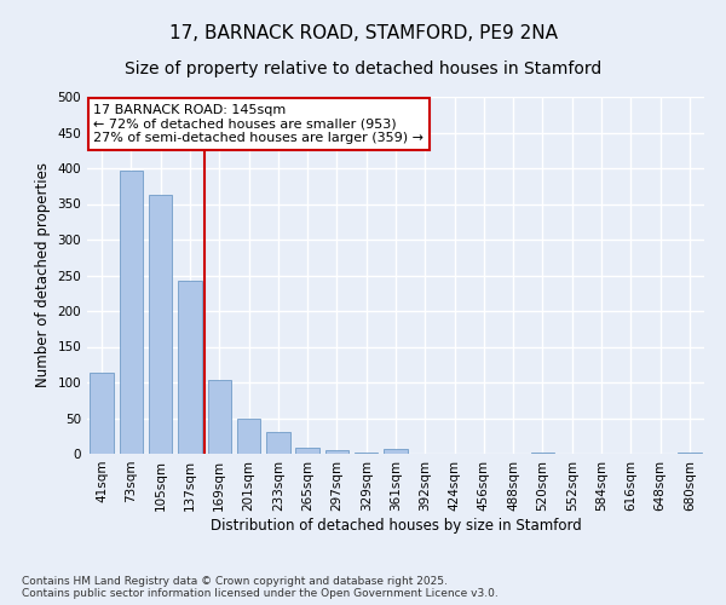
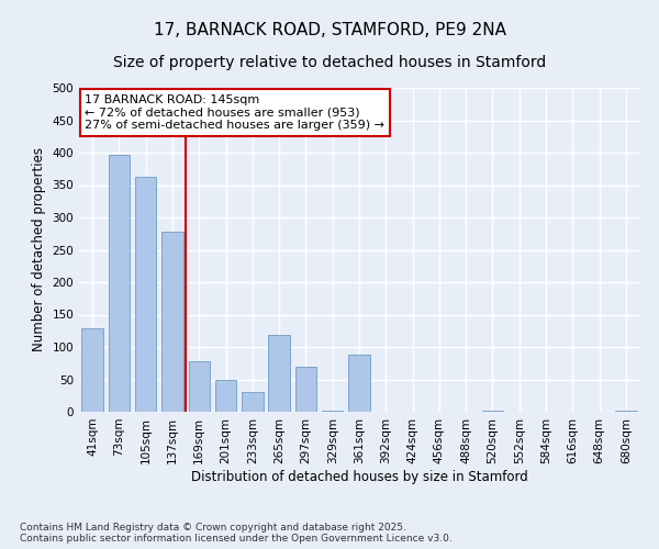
41sqm: 113 -> 128
137sqm: 243 -> 278
169sqm: 104 -> 78
265sqm: 9 -> 118
297sqm: 5 -> 70
361sqm: 6 -> 88
